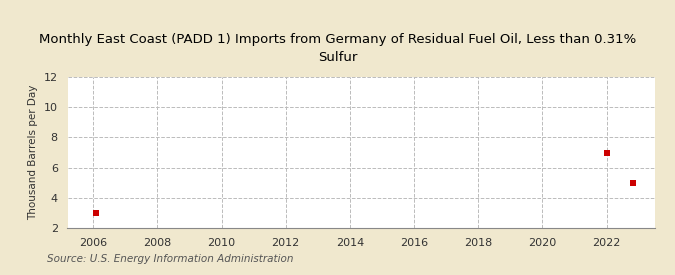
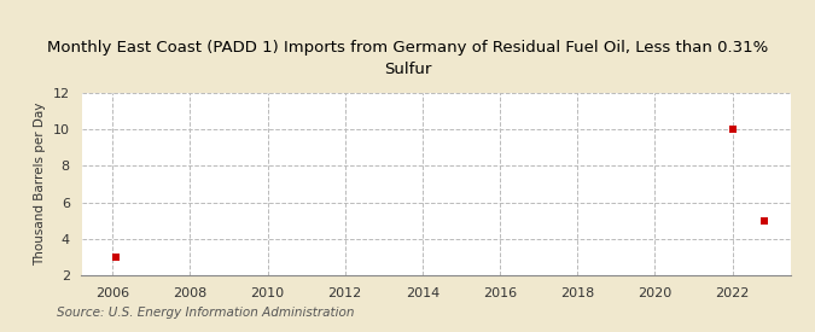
2022: 7 -> 10
